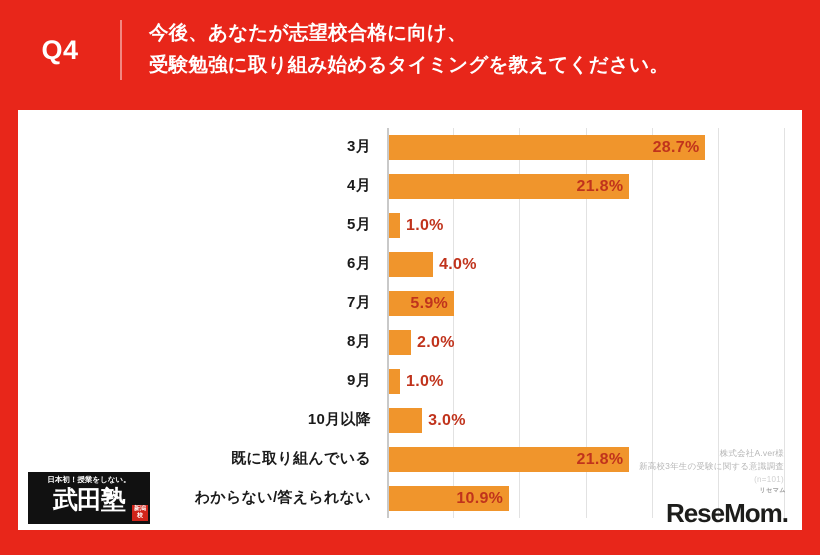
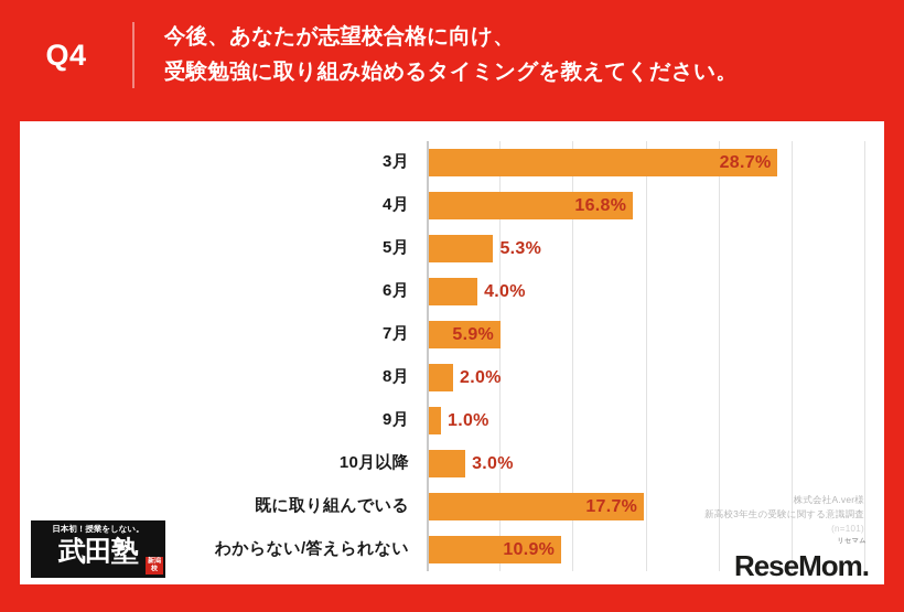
4月: 21.8% -> 16.8%
5月: 1.0% -> 5.3%
既に取り組んでいる: 21.8% -> 17.7%
